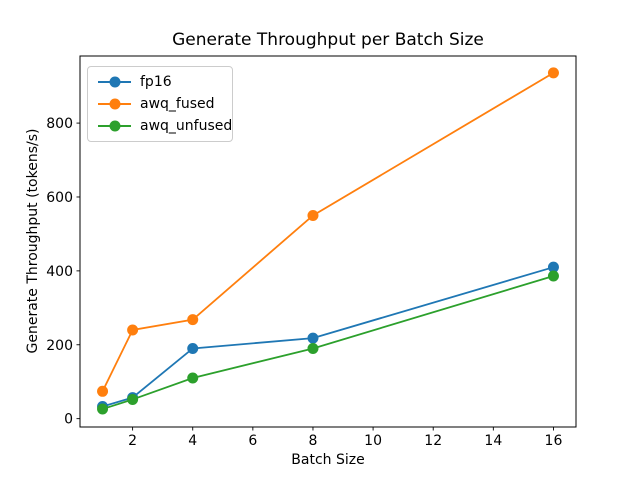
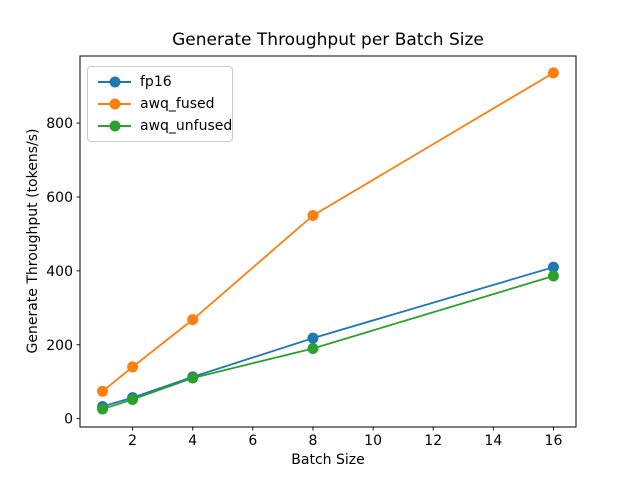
awq_fused/2: 240 -> 140
fp16/4: 190 -> 110
